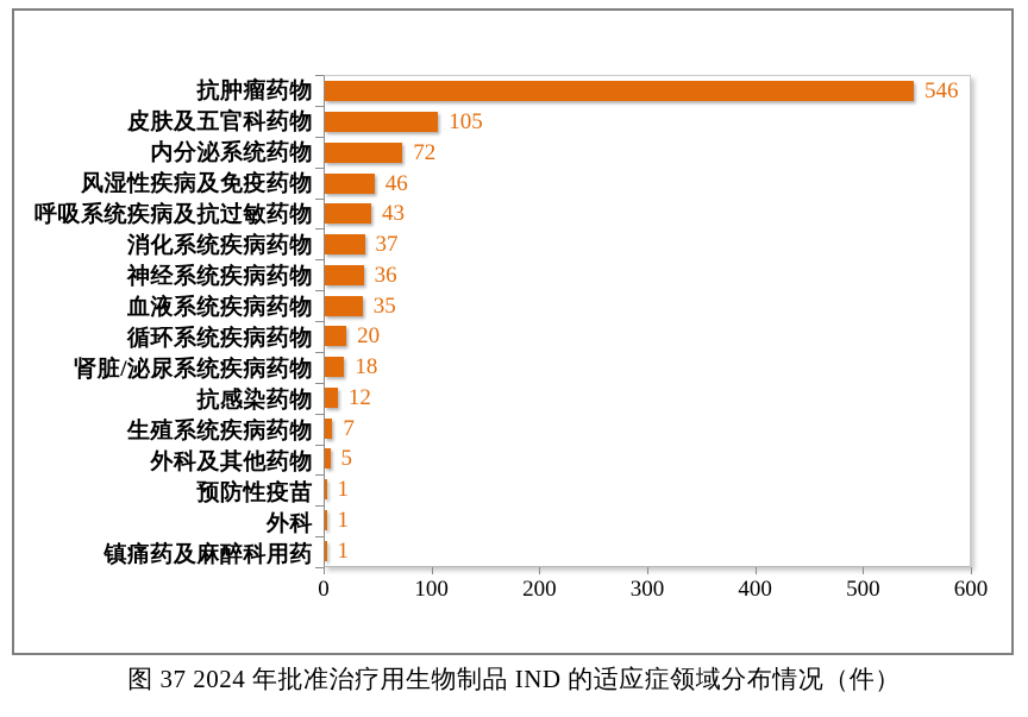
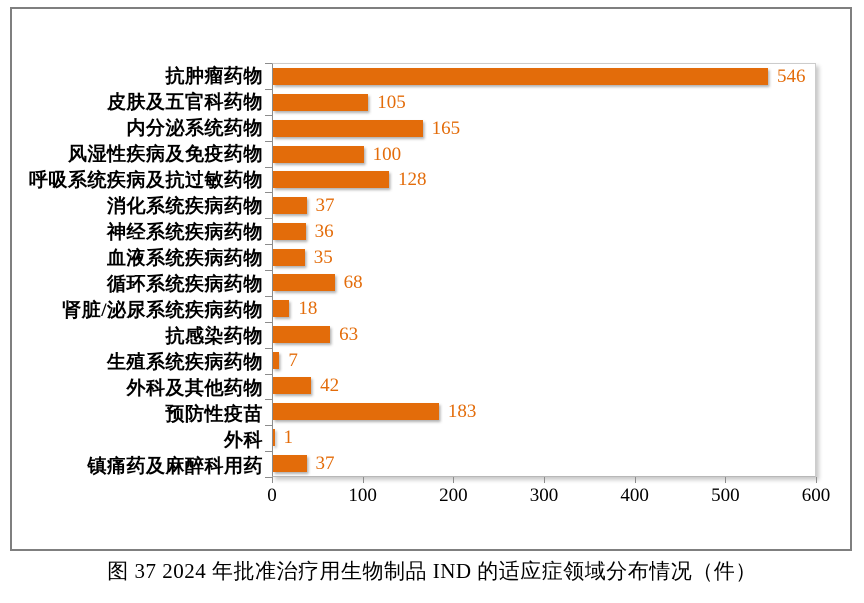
内分泌系统药物: 72 -> 165
风湿性疾病及免疫药物: 46 -> 100
呼吸系统疾病及抗过敏药物: 43 -> 128
循环系统疾病药物: 20 -> 68
抗感染药物: 12 -> 63
外科及其他药物: 5 -> 42
预防性疫苗: 1 -> 183
镇痛药及麻醉科用药: 1 -> 37
